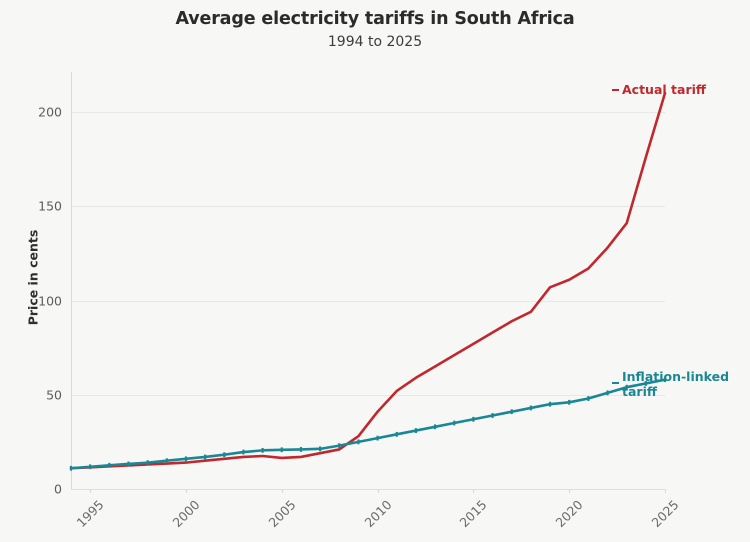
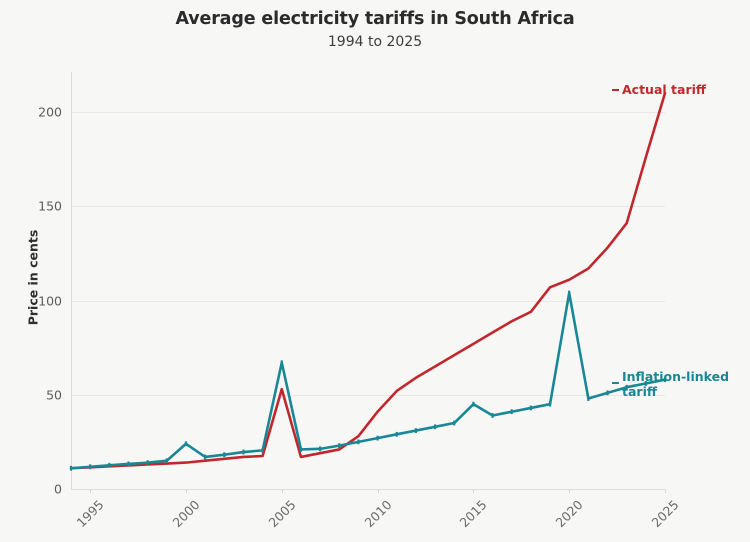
Inflation-linked tariff/2000: 16 -> 24
Actual tariff/2005: 16 -> 53
Inflation-linked tariff/2005: 21 -> 67
Inflation-linked tariff/2015: 37 -> 45
Inflation-linked tariff/2020: 46 -> 104
